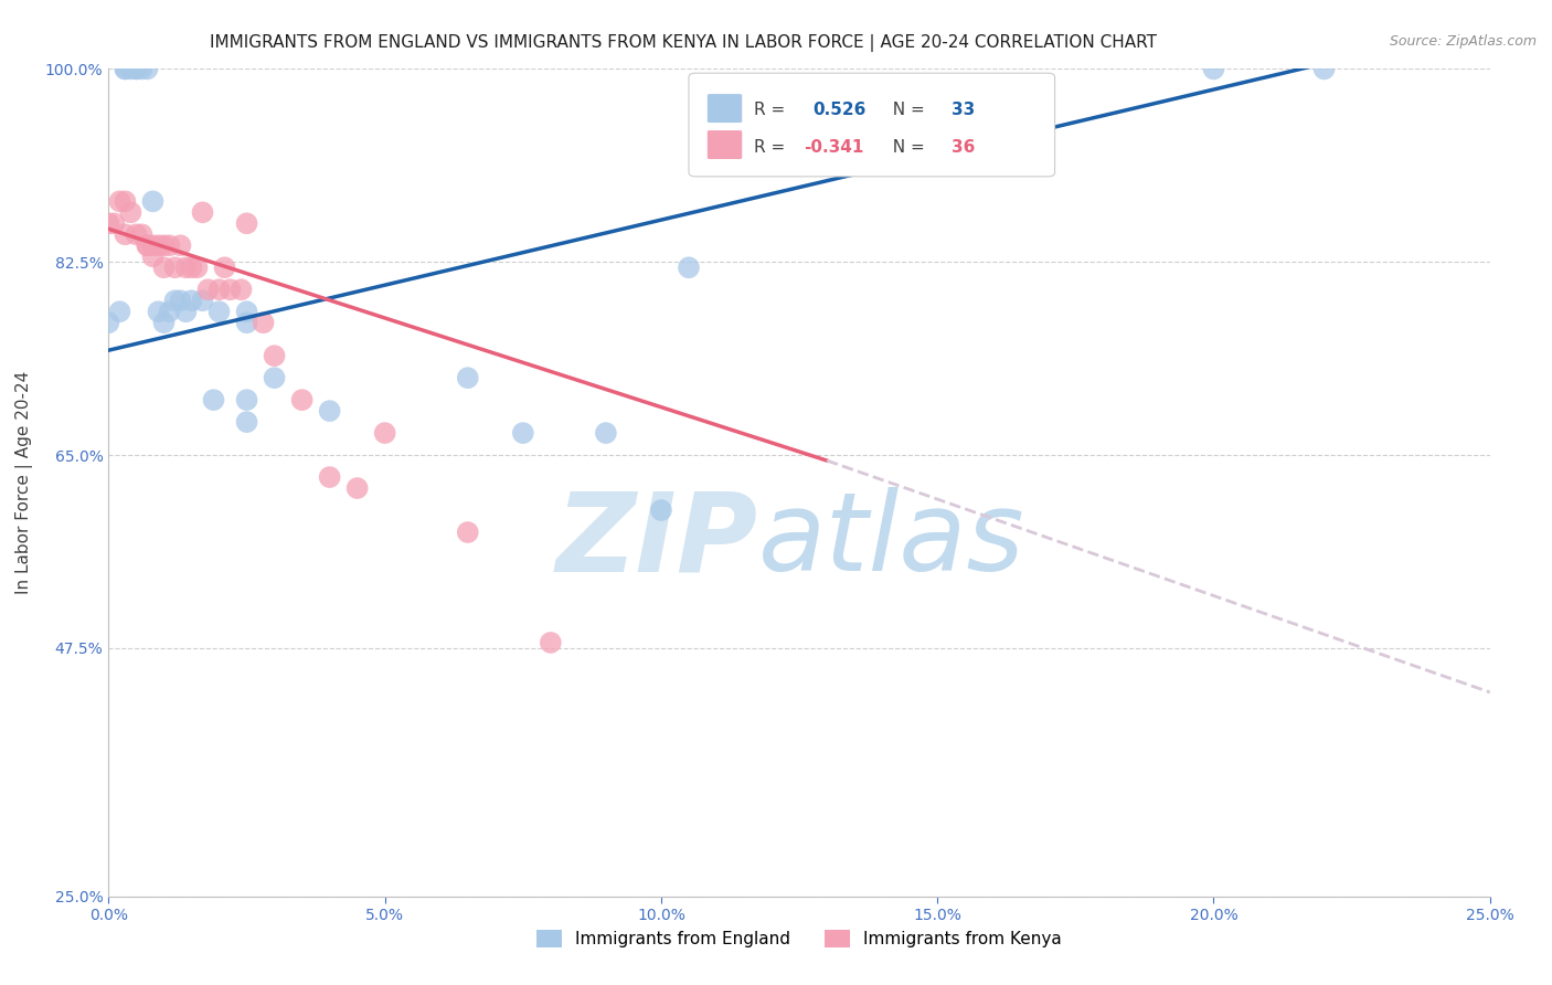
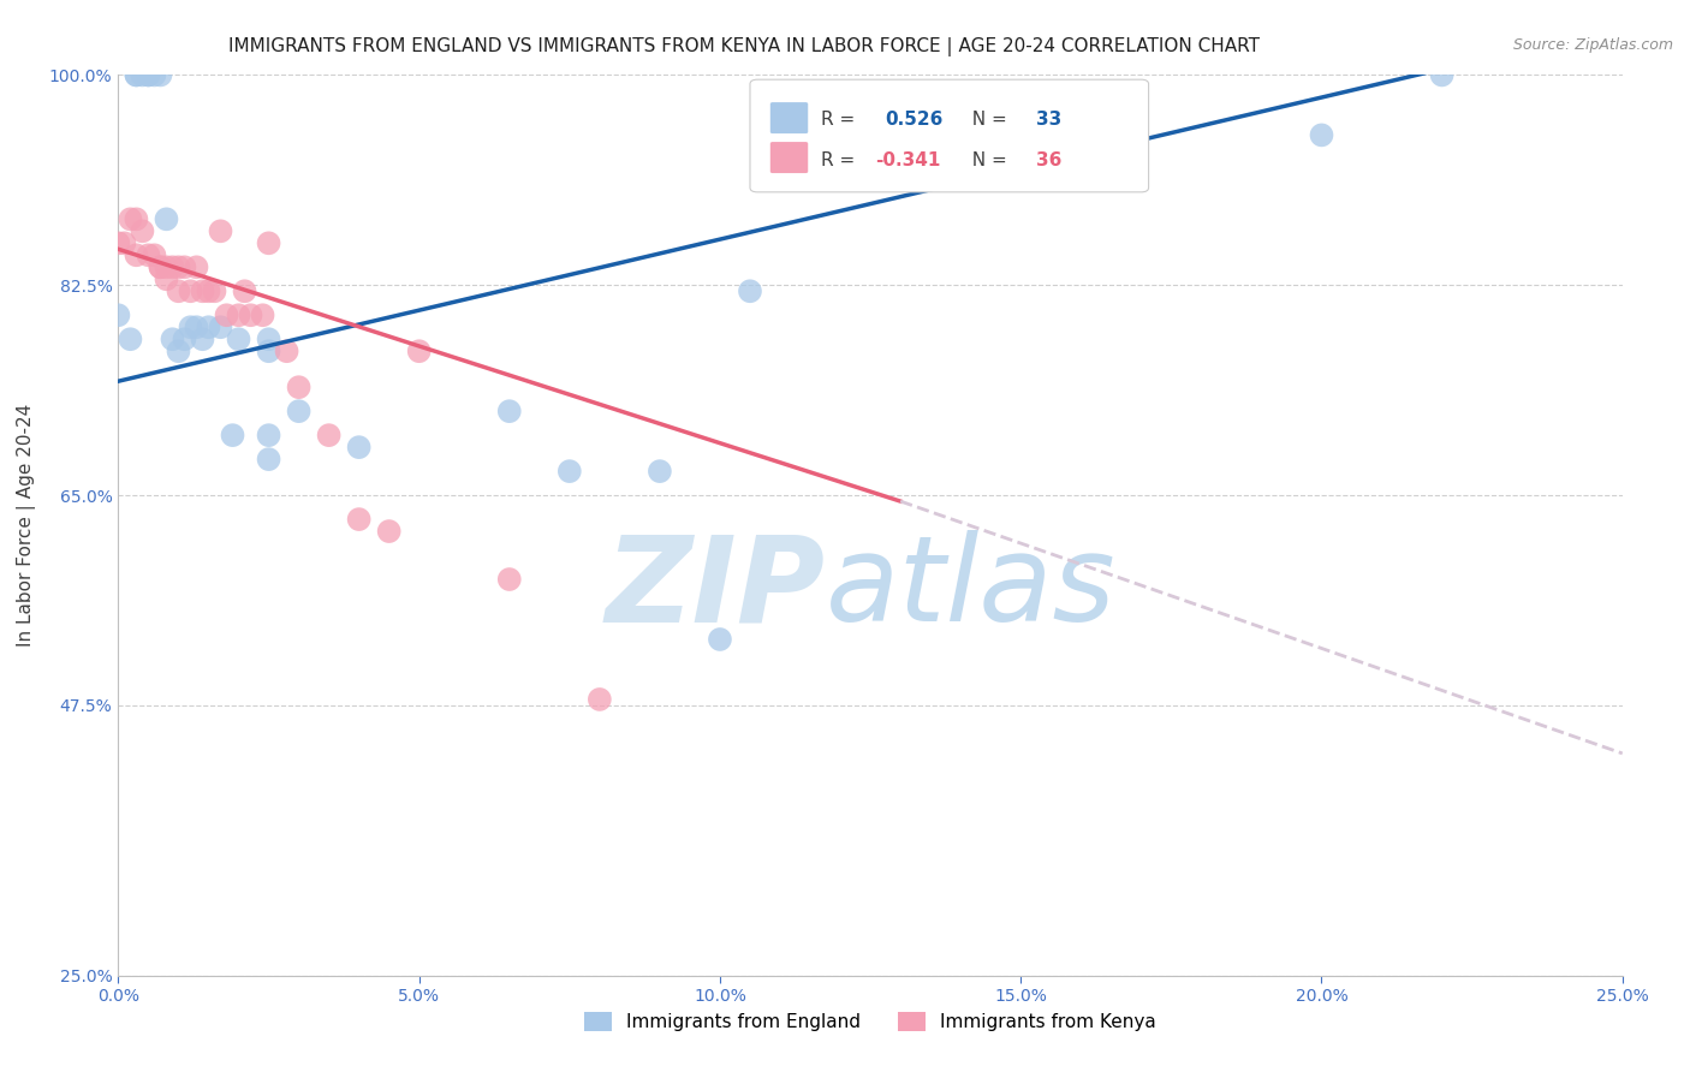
Immigrants from England/0.0%: 77% -> 80%
Immigrants from Kenya/5.0%: 67% -> 77%
Immigrants from England/10.0%: 60% -> 53%
Immigrants from England/20.0%: 100% -> 95%
